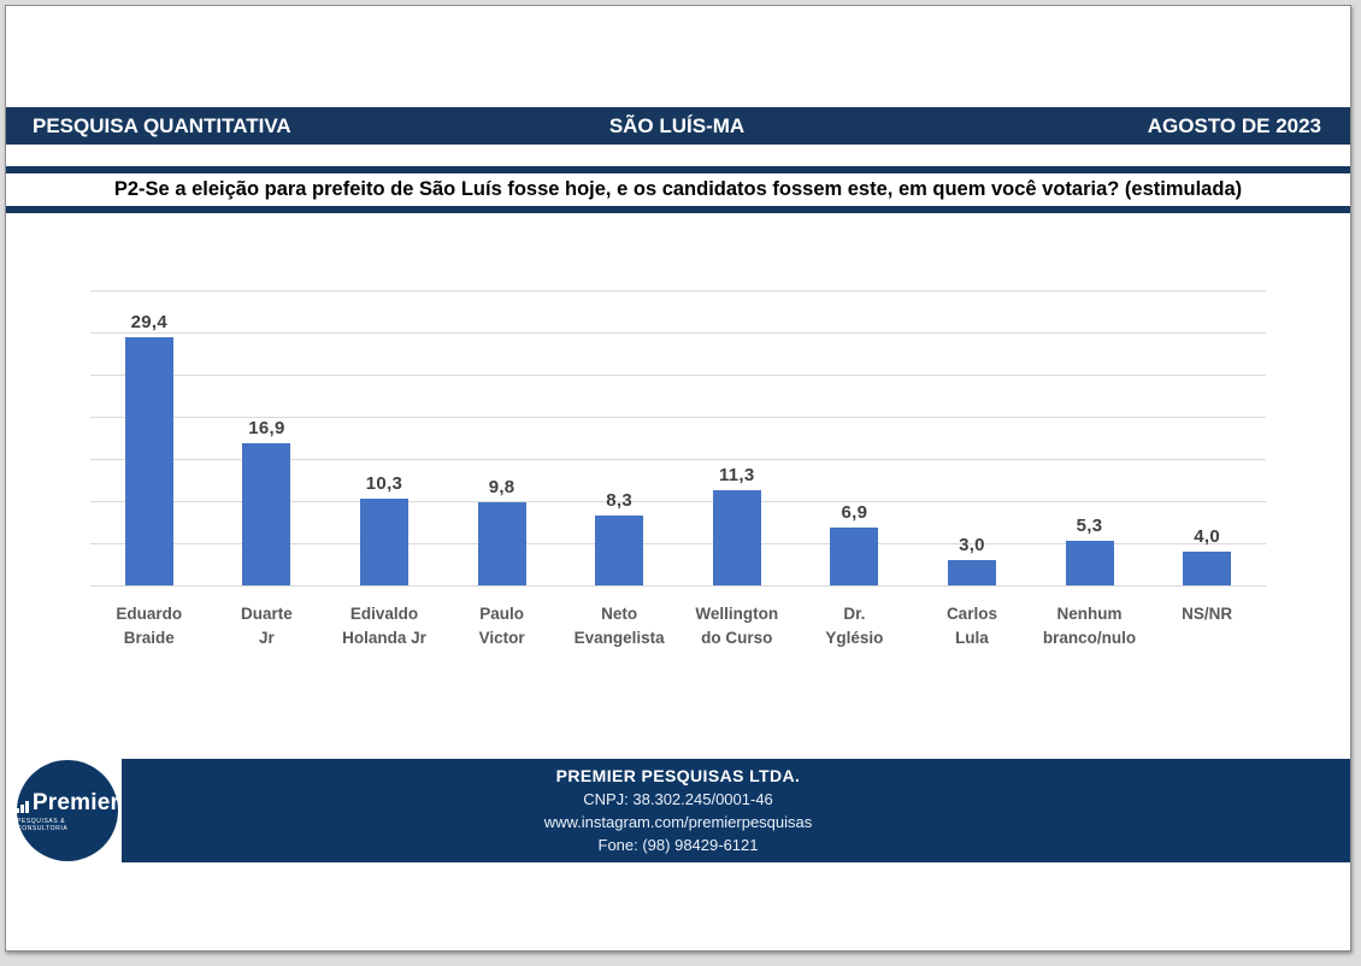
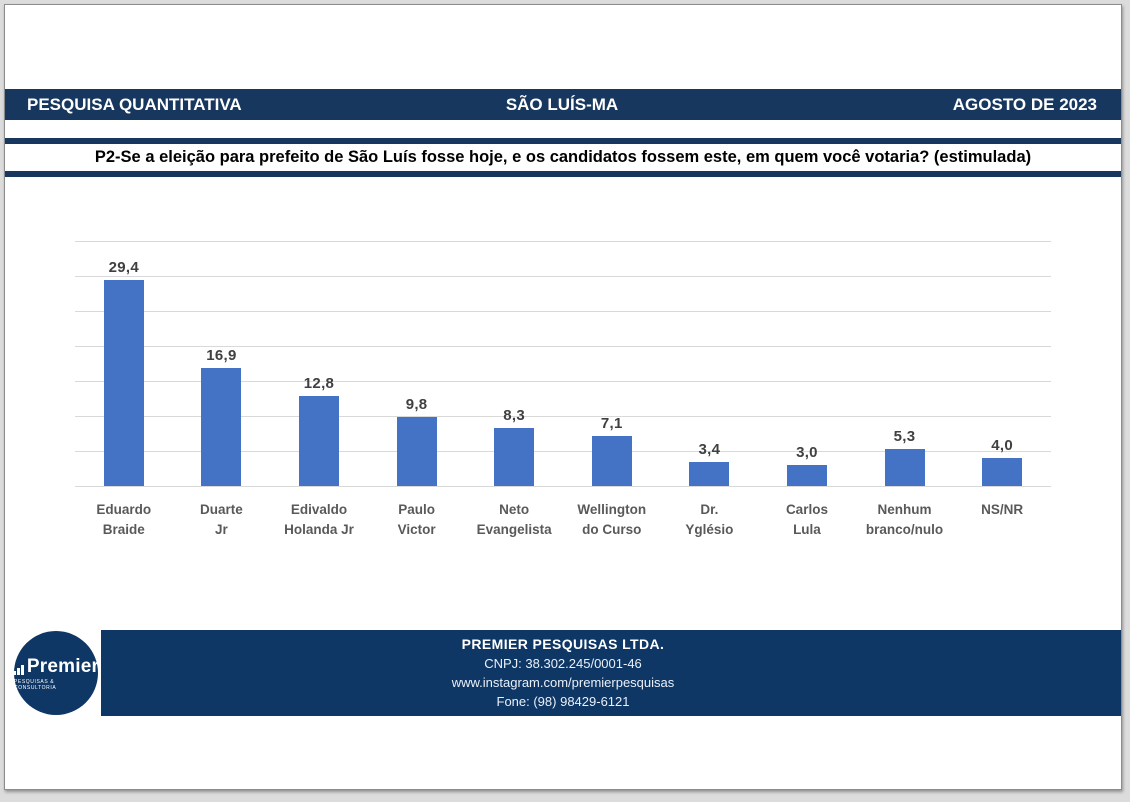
Edivaldo Holanda Jr: 10,3 -> 12,8
Wellington do Curso: 11,3 -> 7,1
Dr. Yglésio: 6,9 -> 3,4
